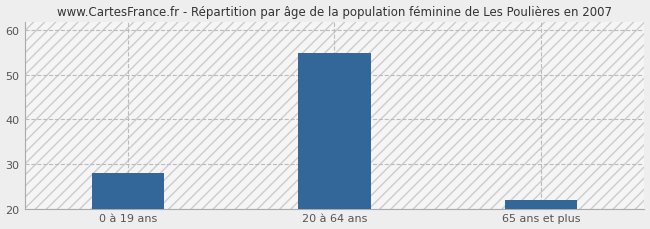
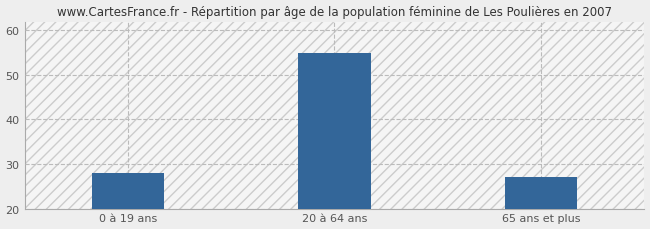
65 ans et plus: 22 -> 27
